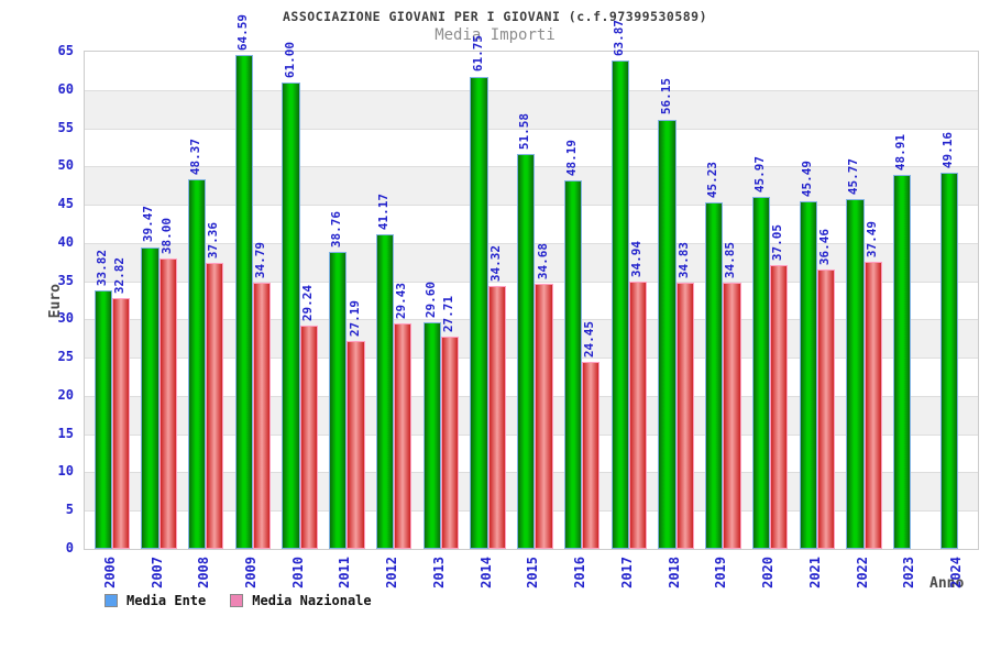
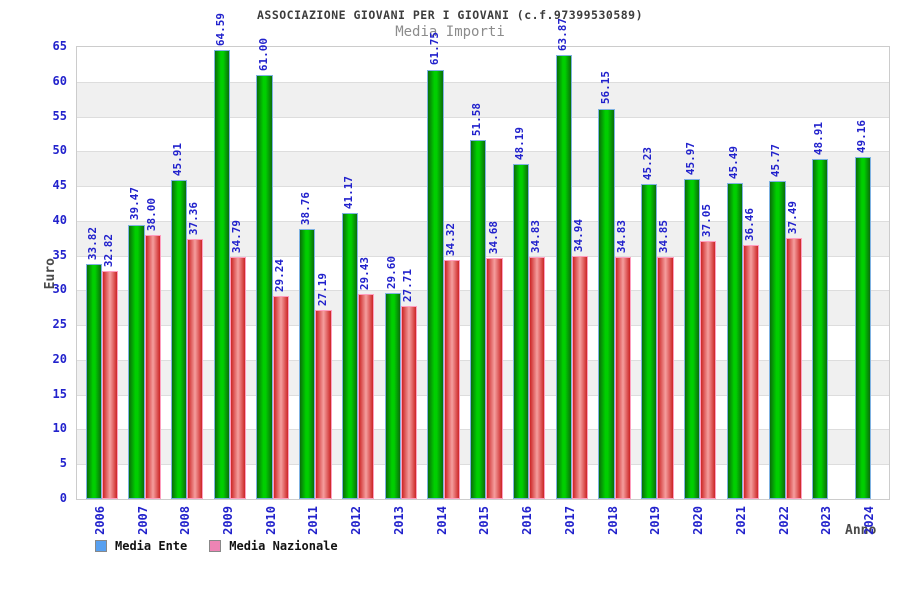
Media Ente/2008: 48.37 -> 45.91
Media Nazionale/2016: 24.45 -> 34.83
